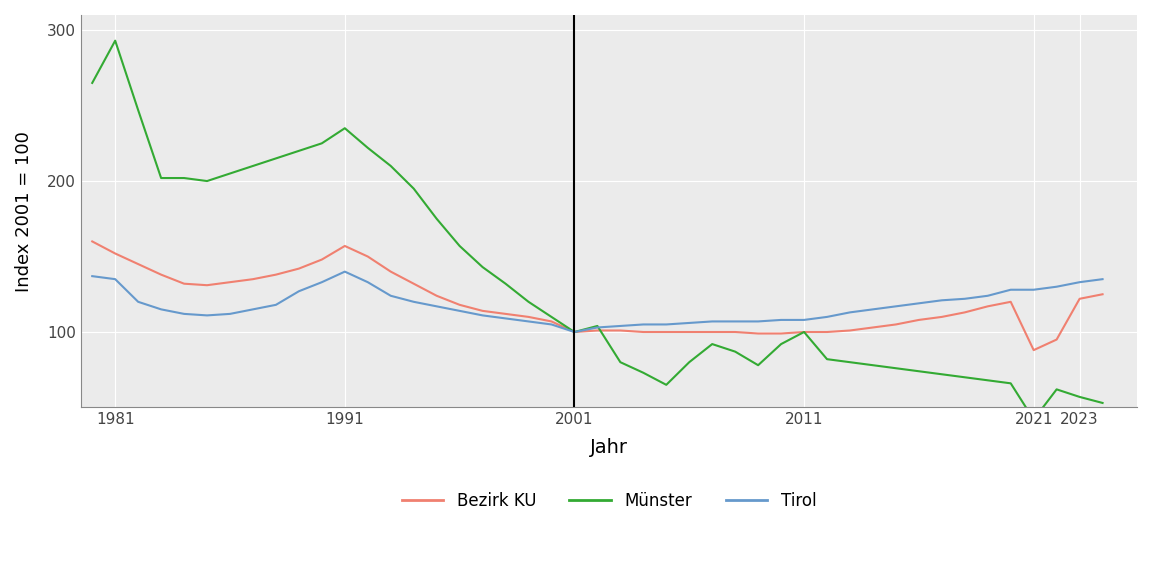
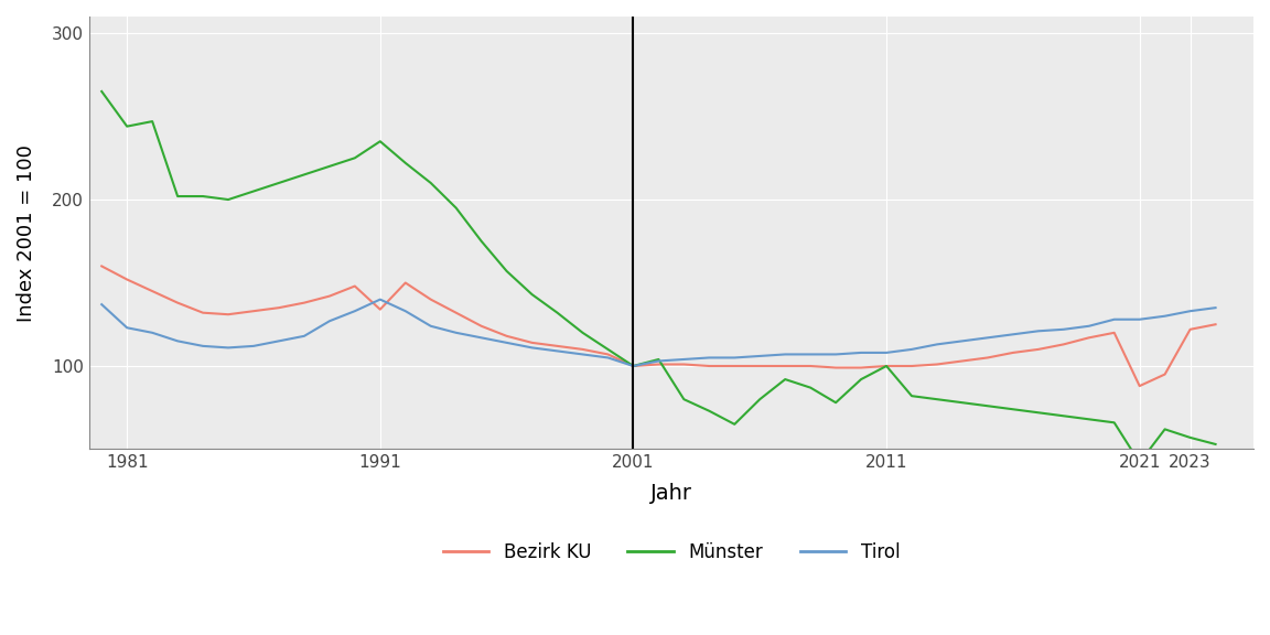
Münster/1981: 293 -> 244
Tirol/1981: 135 -> 123
Bezirk KU/1991: 157 -> 134
